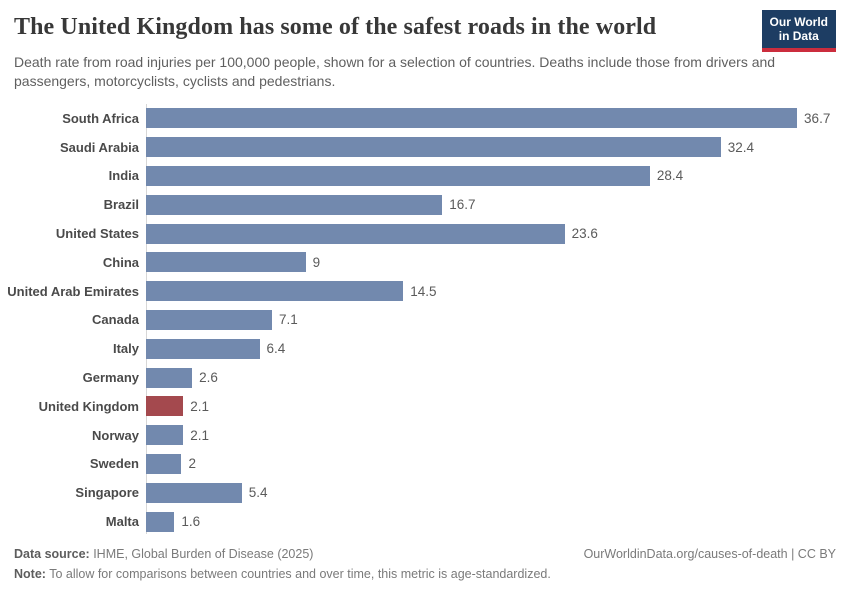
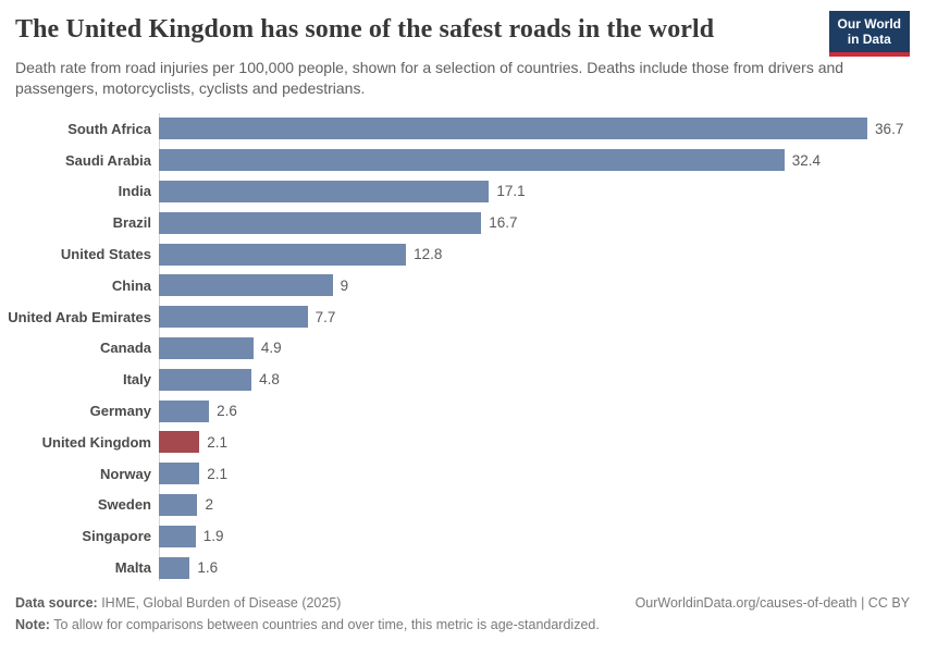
India: 28.4 -> 17.1
United States: 23.6 -> 12.8
United Arab Emirates: 14.5 -> 7.7
Canada: 7.1 -> 4.9
Italy: 6.4 -> 4.8
Singapore: 5.4 -> 1.9
